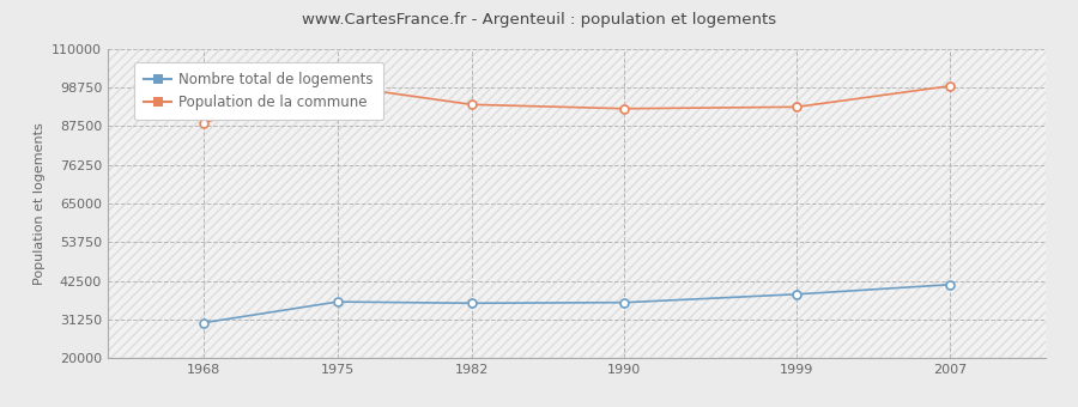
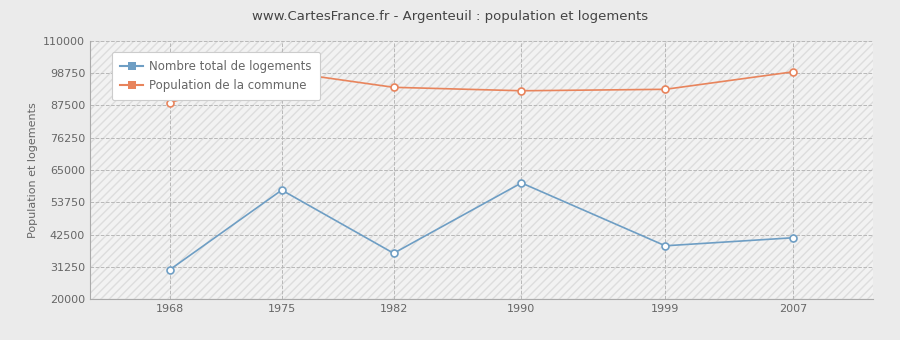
Nombre total de logements/1975: 36400 -> 58000
Nombre total de logements/1990: 36200 -> 60500
